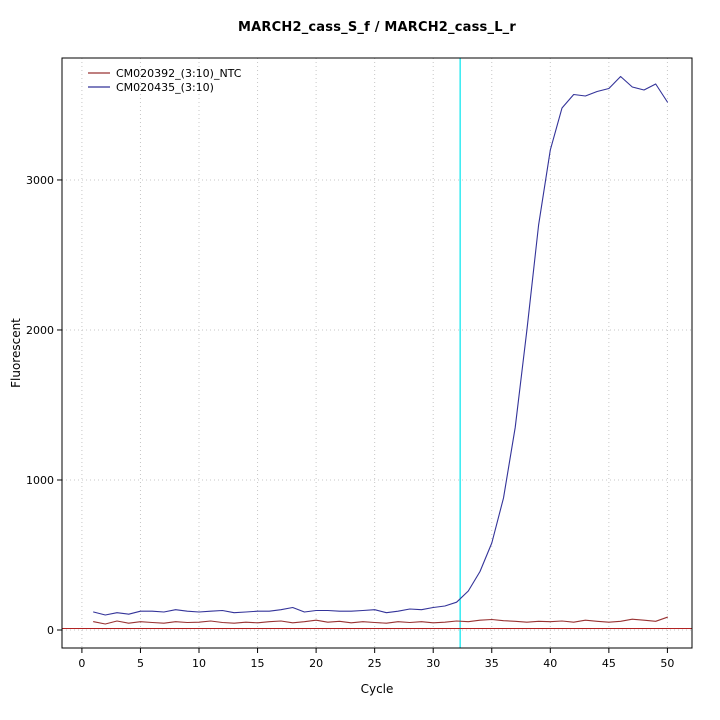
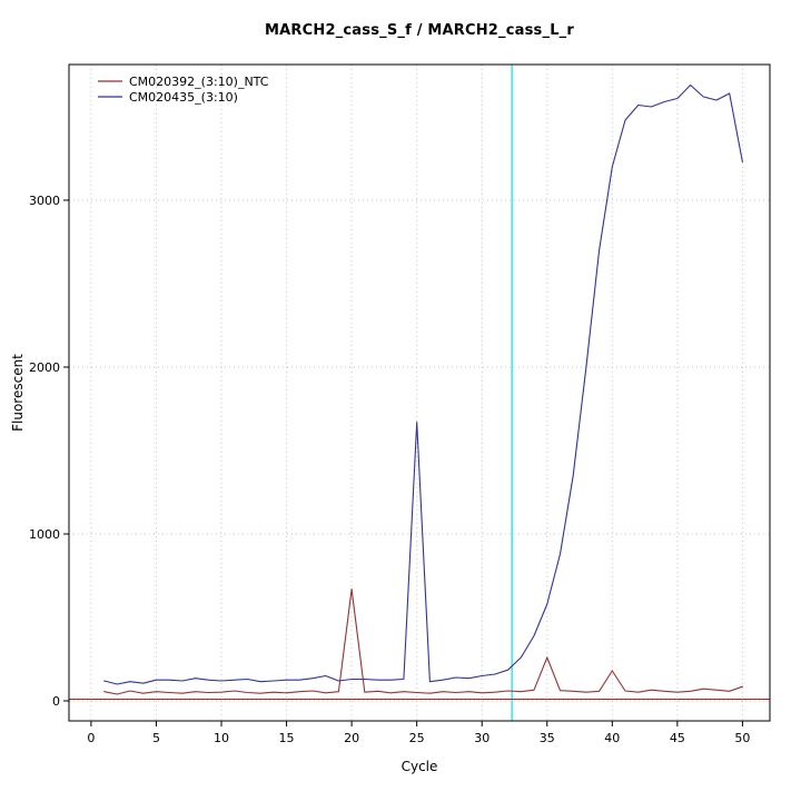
CM020392_(3:10)_NTC/20: 60 -> 670
CM020435_(3:10)/25: 140 -> 1670
CM020392_(3:10)_NTC/35: 70 -> 260
CM020392_(3:10)_NTC/40: 60 -> 180
CM020435_(3:10)/50: 3520 -> 3230
